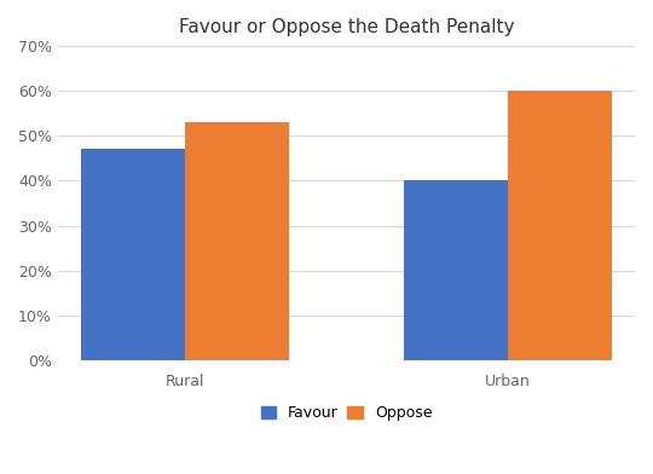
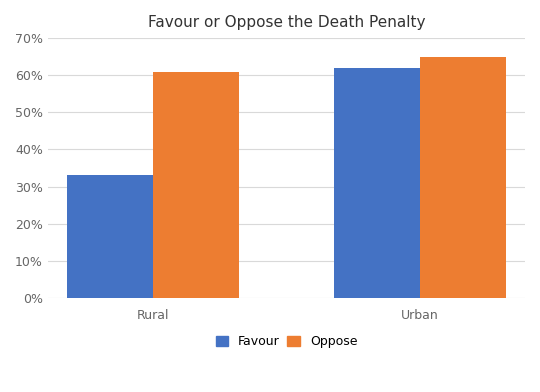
Favour/Rural: 47% -> 33%
Oppose/Rural: 53% -> 61%
Favour/Urban: 40% -> 62%
Oppose/Urban: 60% -> 65%
